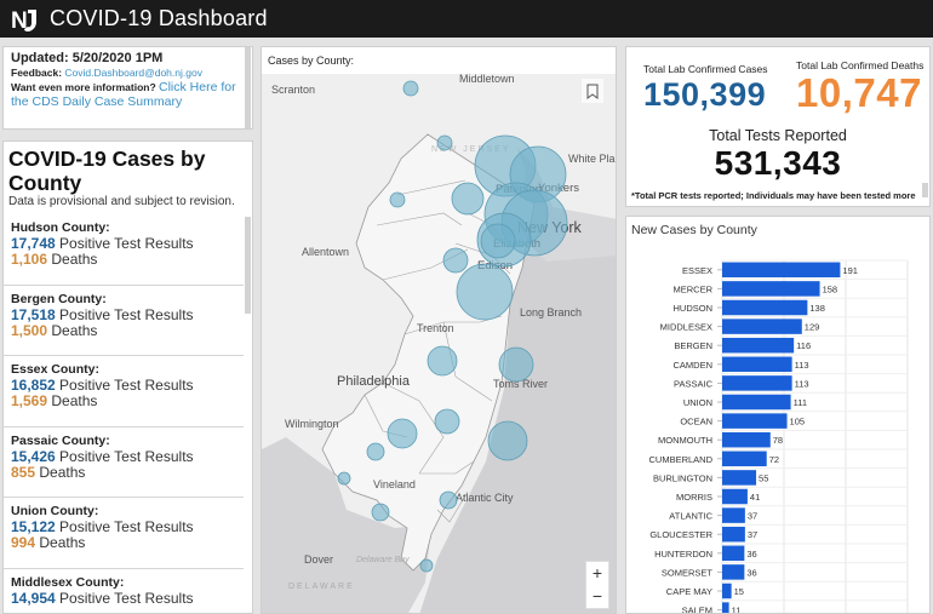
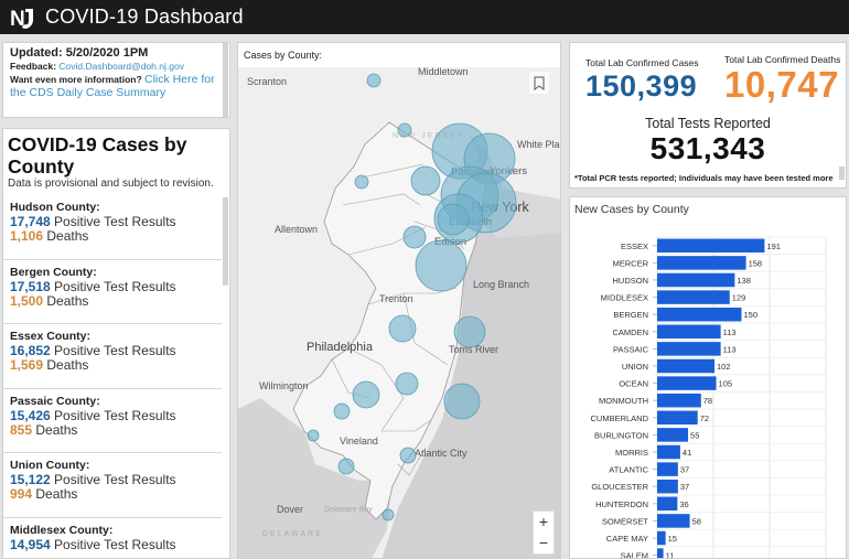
BERGEN: 116 -> 150
UNION: 111 -> 102
SOMERSET: 36 -> 58
